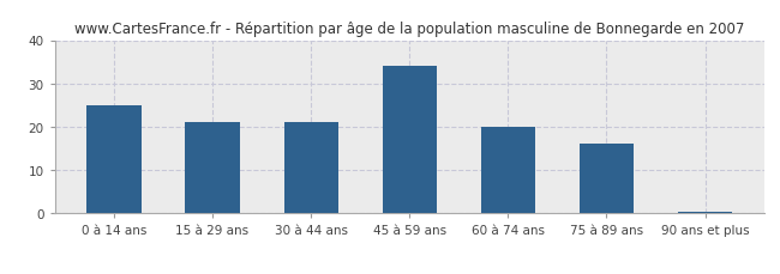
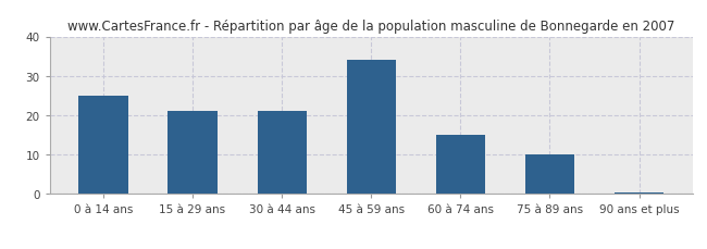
60 à 74 ans: 20.0 -> 15.0
75 à 89 ans: 16.0 -> 10.0
